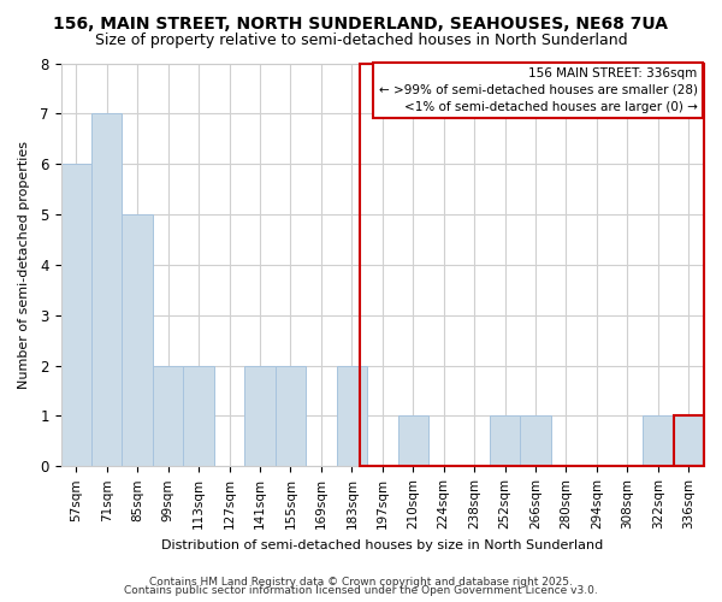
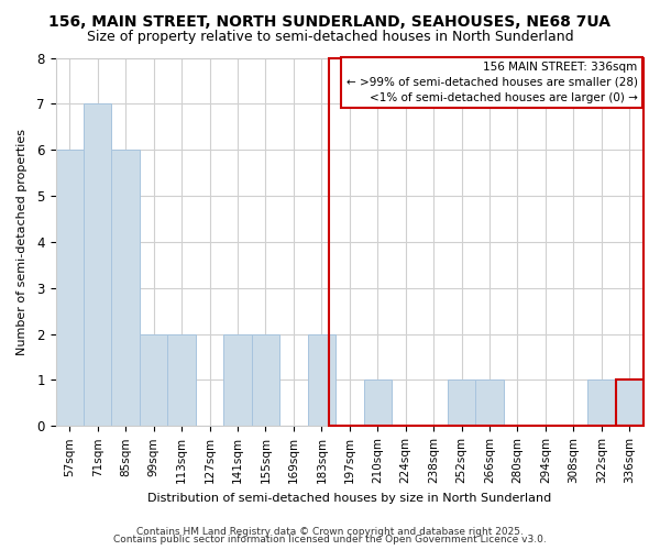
85sqm: 5 -> 6
